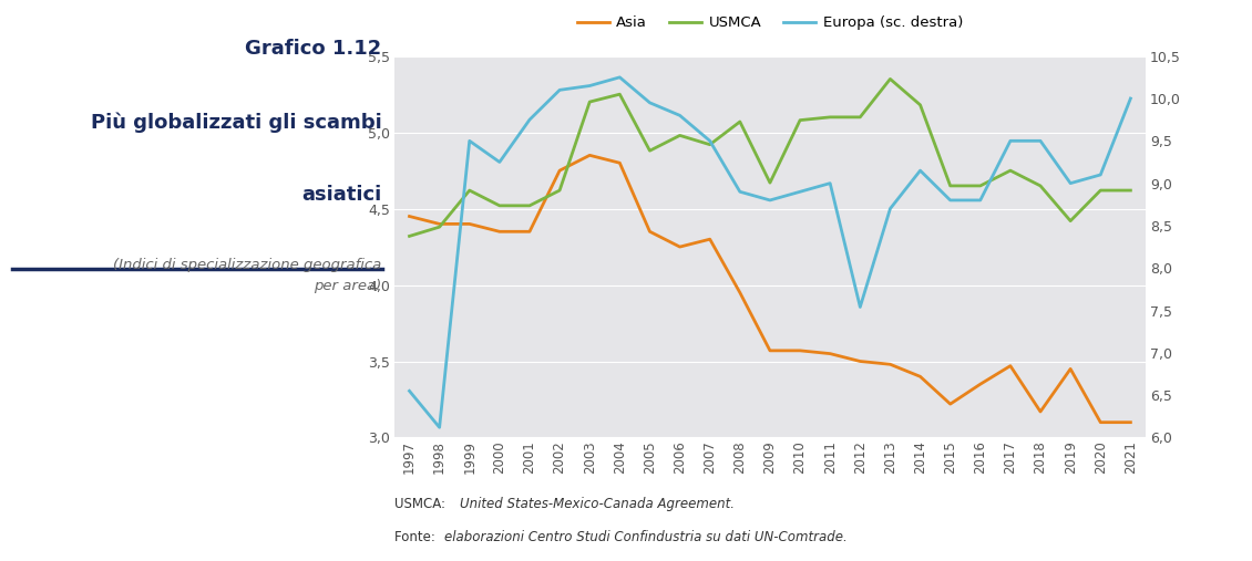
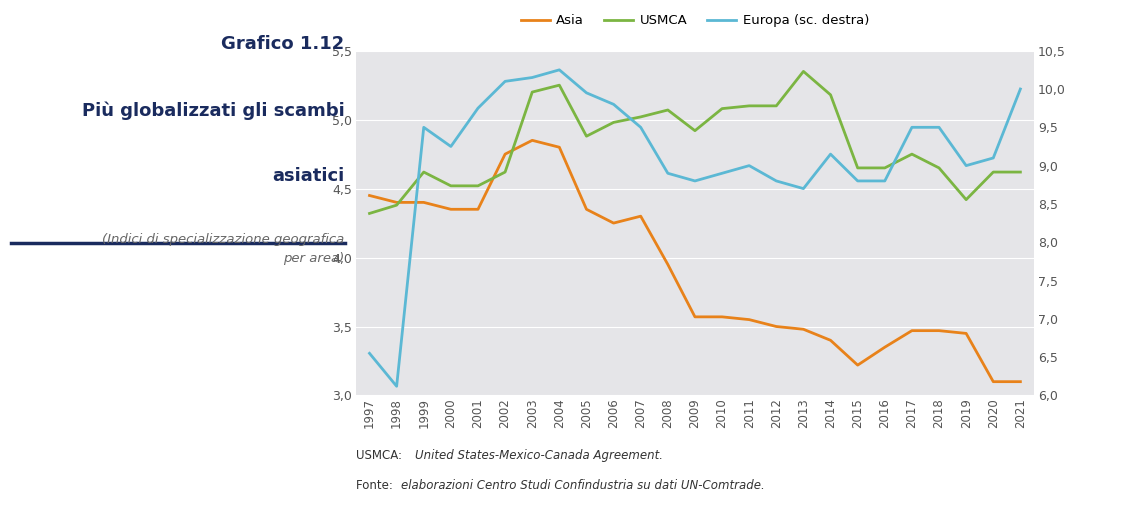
USMCA/2007: 4,92 -> 5,02
USMCA/2009: 4,67 -> 4,92
Europa (sc. destra)/2012: 7,54 -> 8,80
Asia/2018: 3,17 -> 3,47
